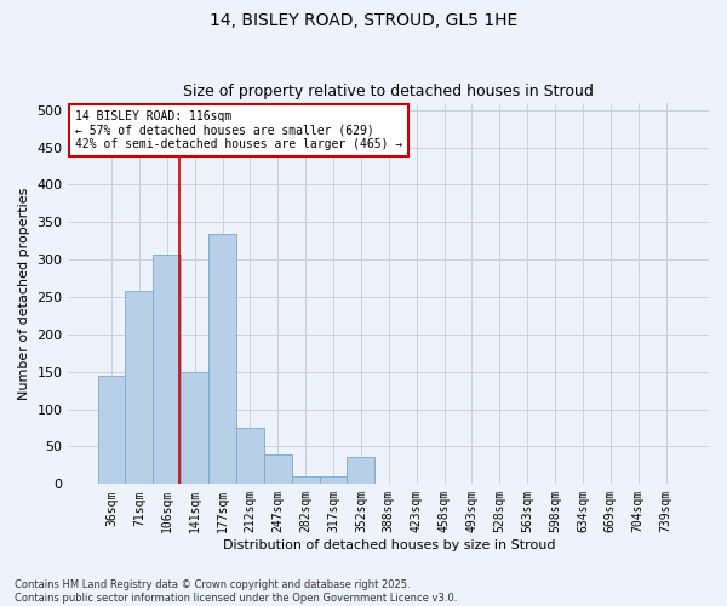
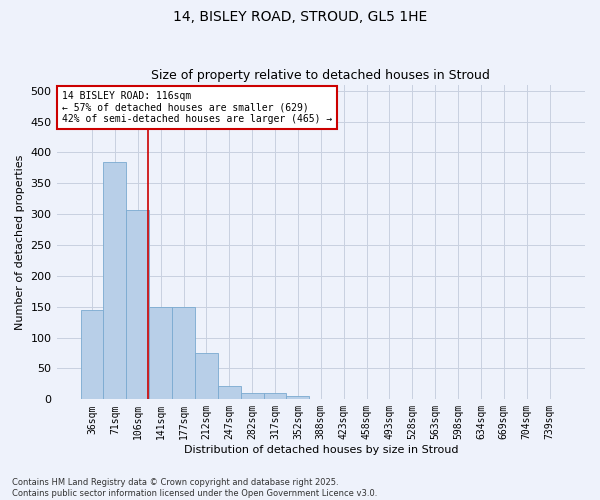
71sqm: 258 -> 385
177sqm: 334 -> 150
247sqm: 40 -> 22
352sqm: 36 -> 5
